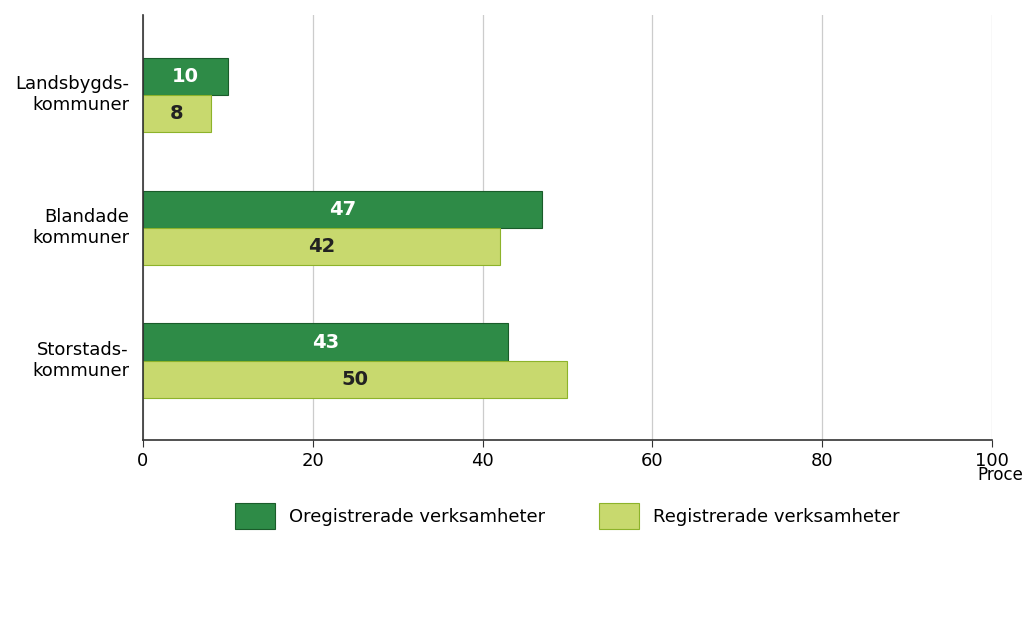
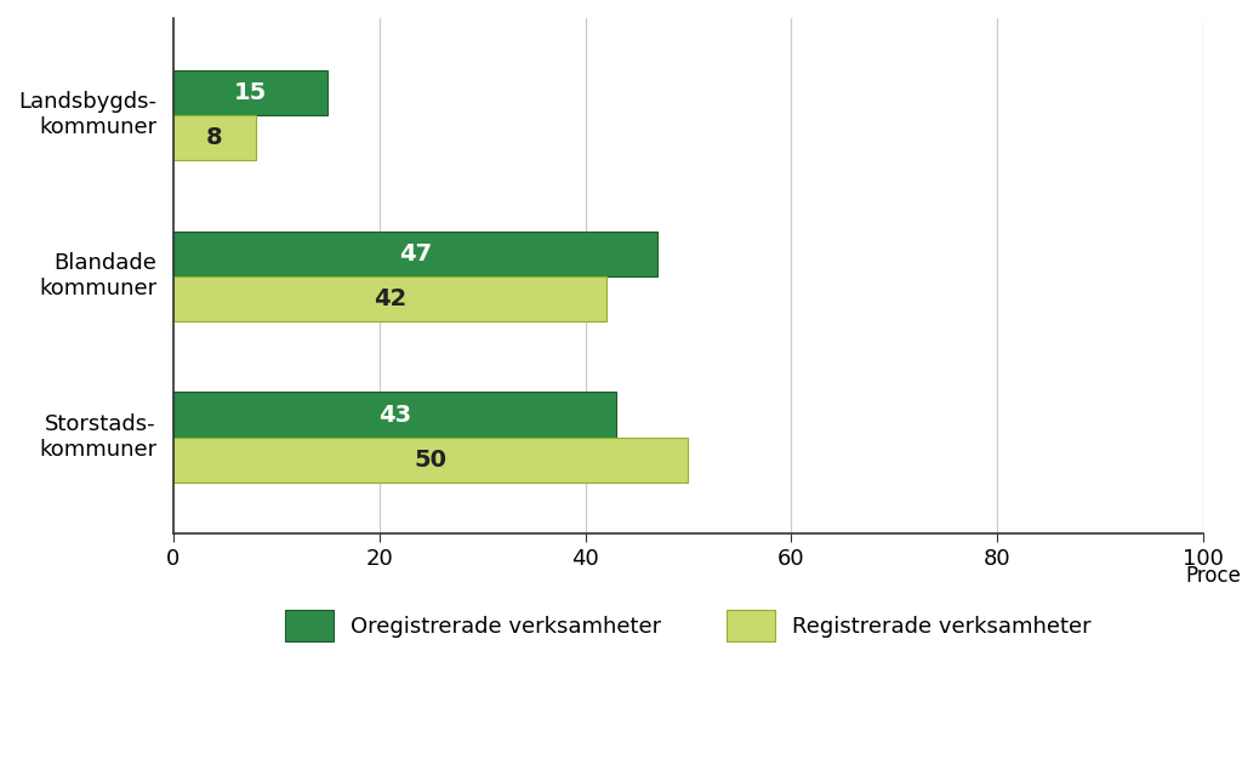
Oregistrerade verksamheter/Landsbygds- kommuner: 10 -> 15
